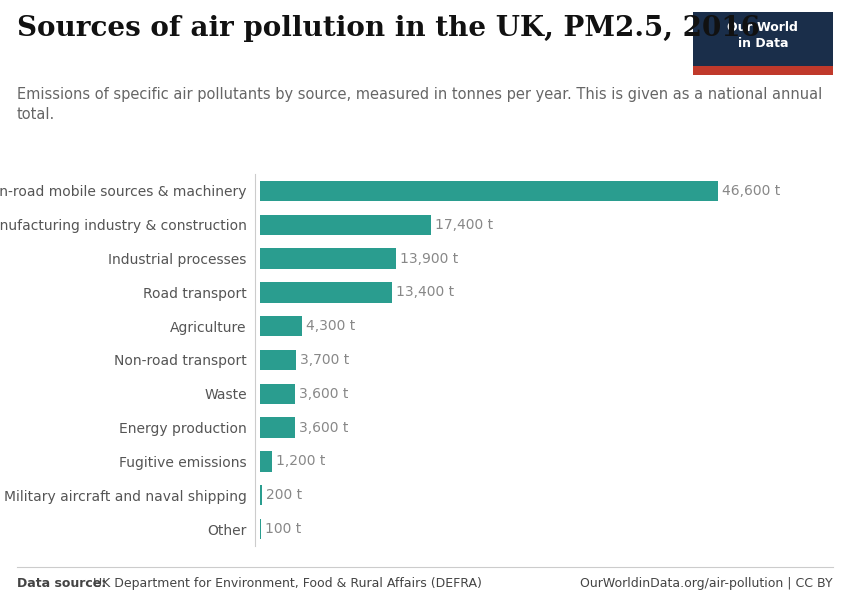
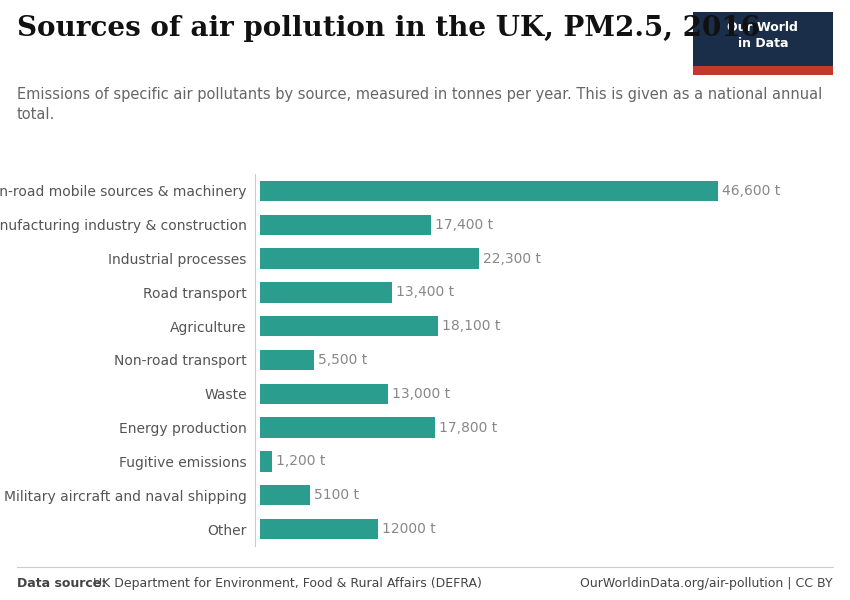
Industrial processes: 13,900 -> 22,300
Agriculture: 4,300 -> 18,100
Non-road transport: 3,700 -> 5,500
Waste: 3,600 -> 13,000
Energy production: 3,600 -> 17,800
Military aircraft and naval shipping: 200 -> 5100
Other: 100 -> 12000
